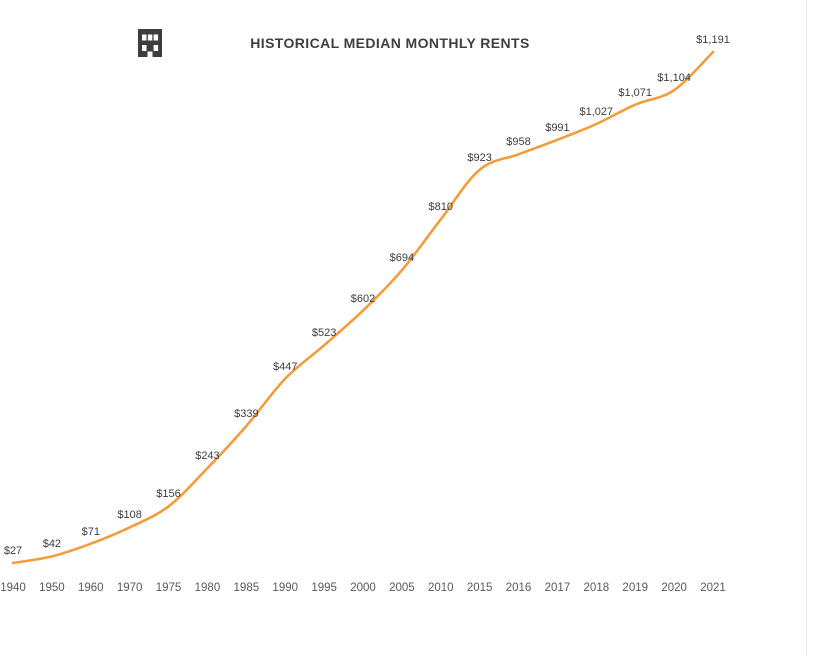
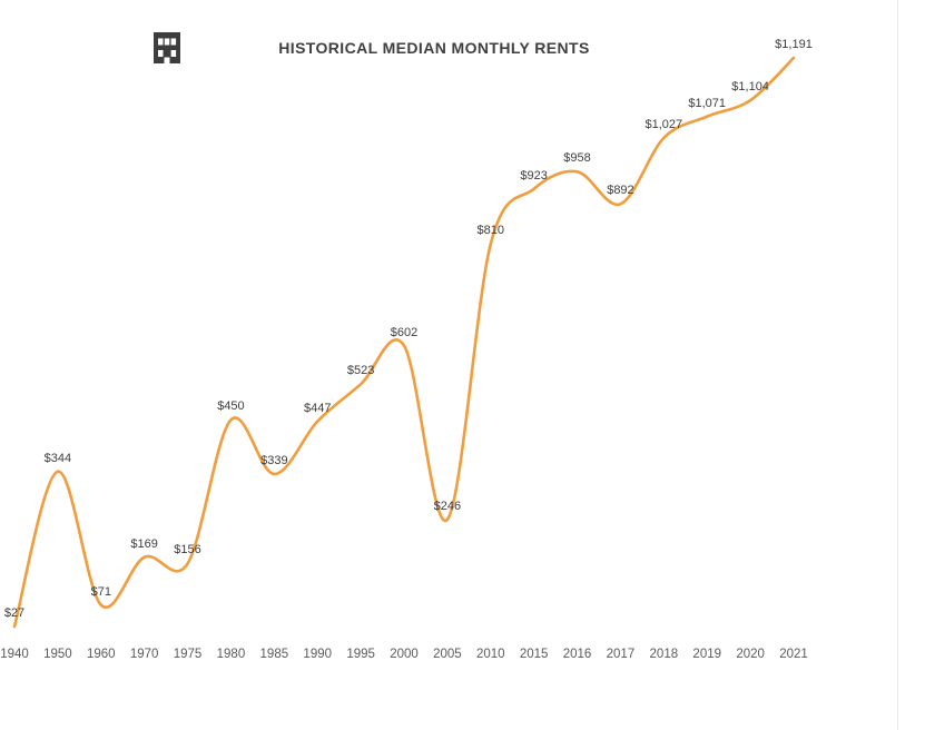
1950: $42 -> $344
1970: $108 -> $169
1980: $243 -> $450
2005: $694 -> $246
2017: $991 -> $892
